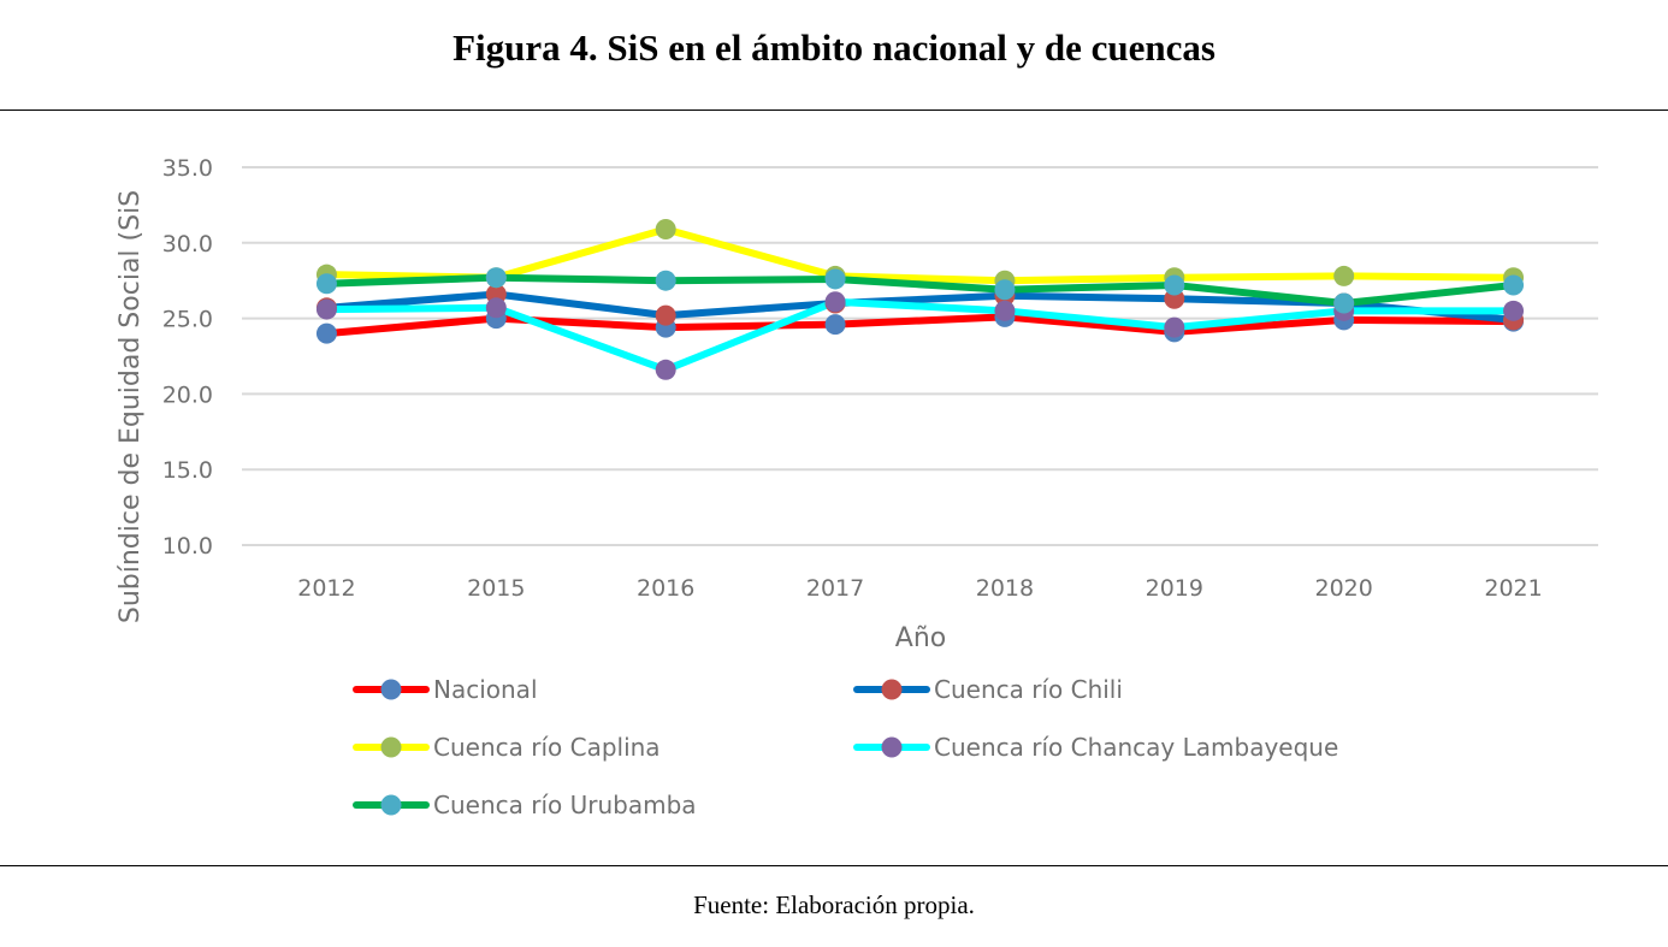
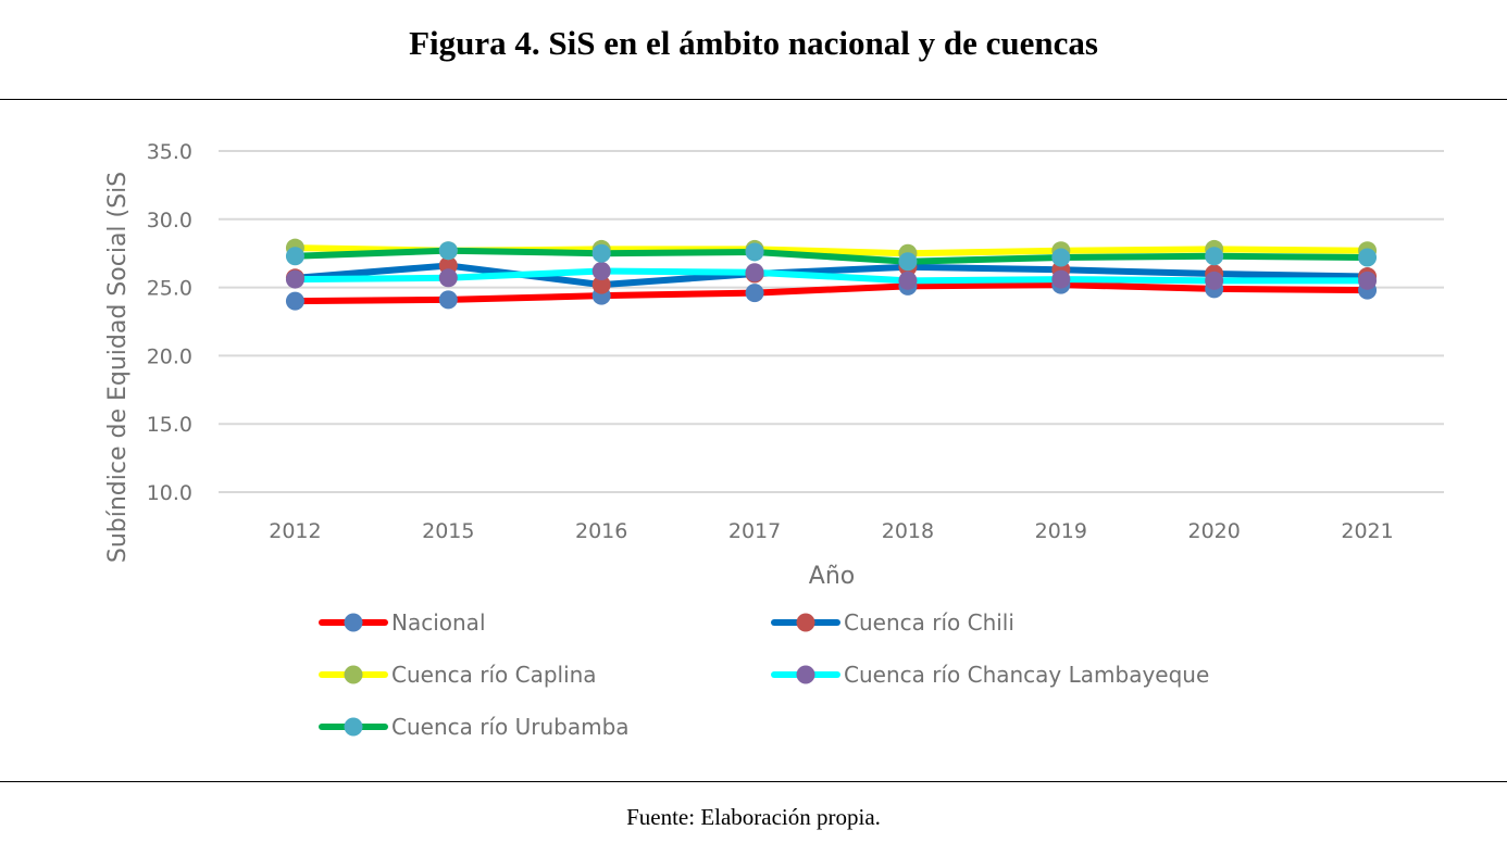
Nacional/2015: 25.0 -> 24.1
Cuenca río Caplina/2016: 30.9 -> 27.8
Cuenca río Chancay Lambayeque/2016: 21.6 -> 26.2
Nacional/2019: 24.1 -> 25.2
Cuenca río Chancay Lambayeque/2019: 24.4 -> 25.6
Cuenca río Urubamba/2020: 26.0 -> 27.3
Cuenca río Chili/2021: 24.9 -> 25.8
